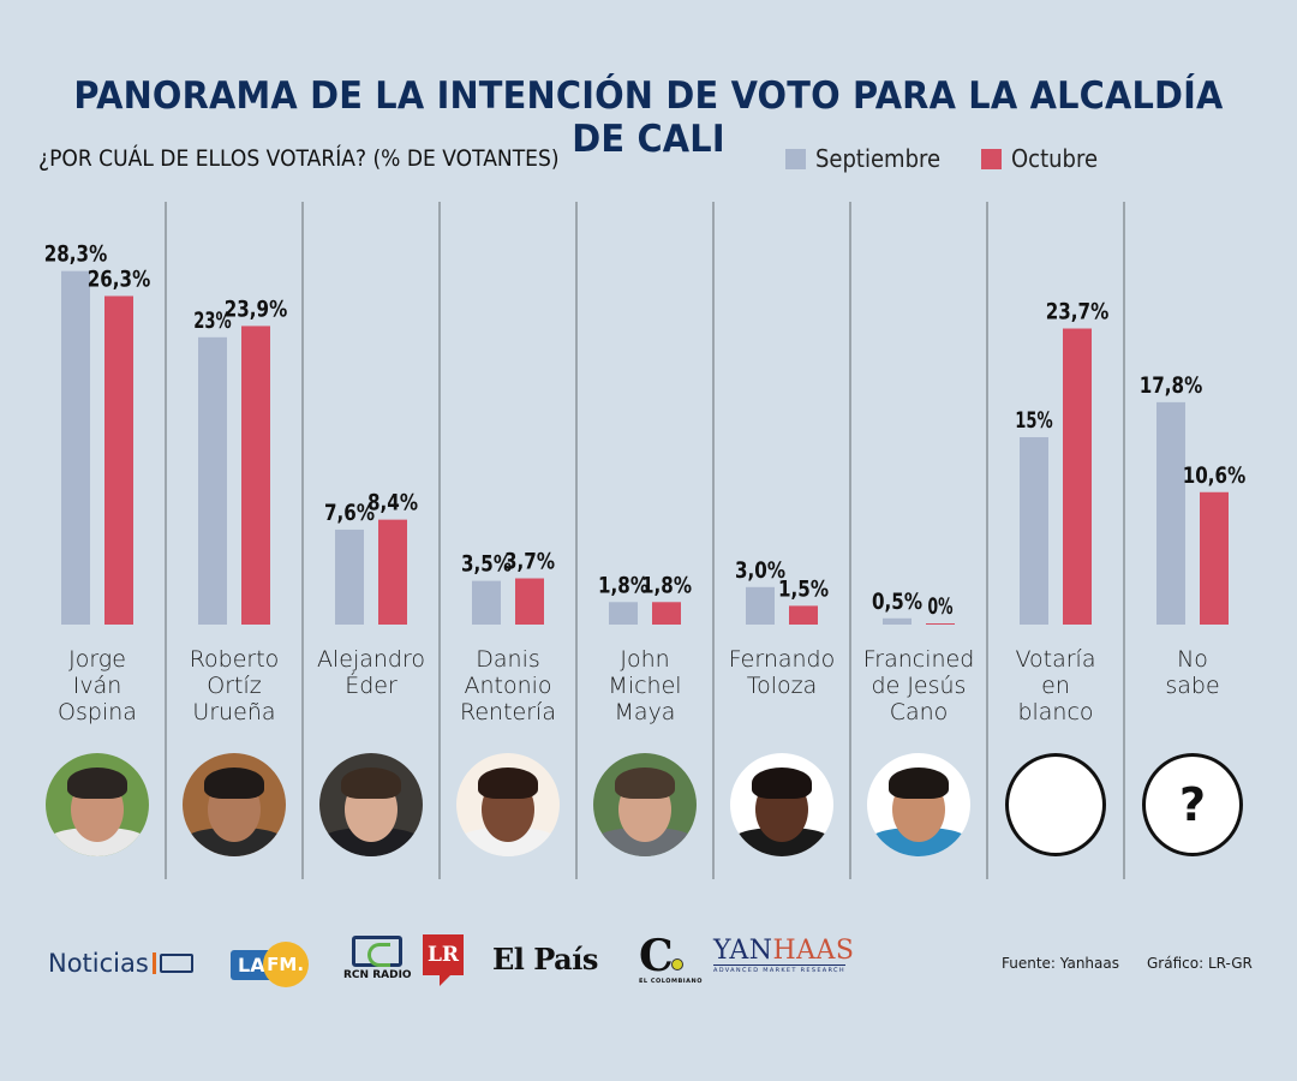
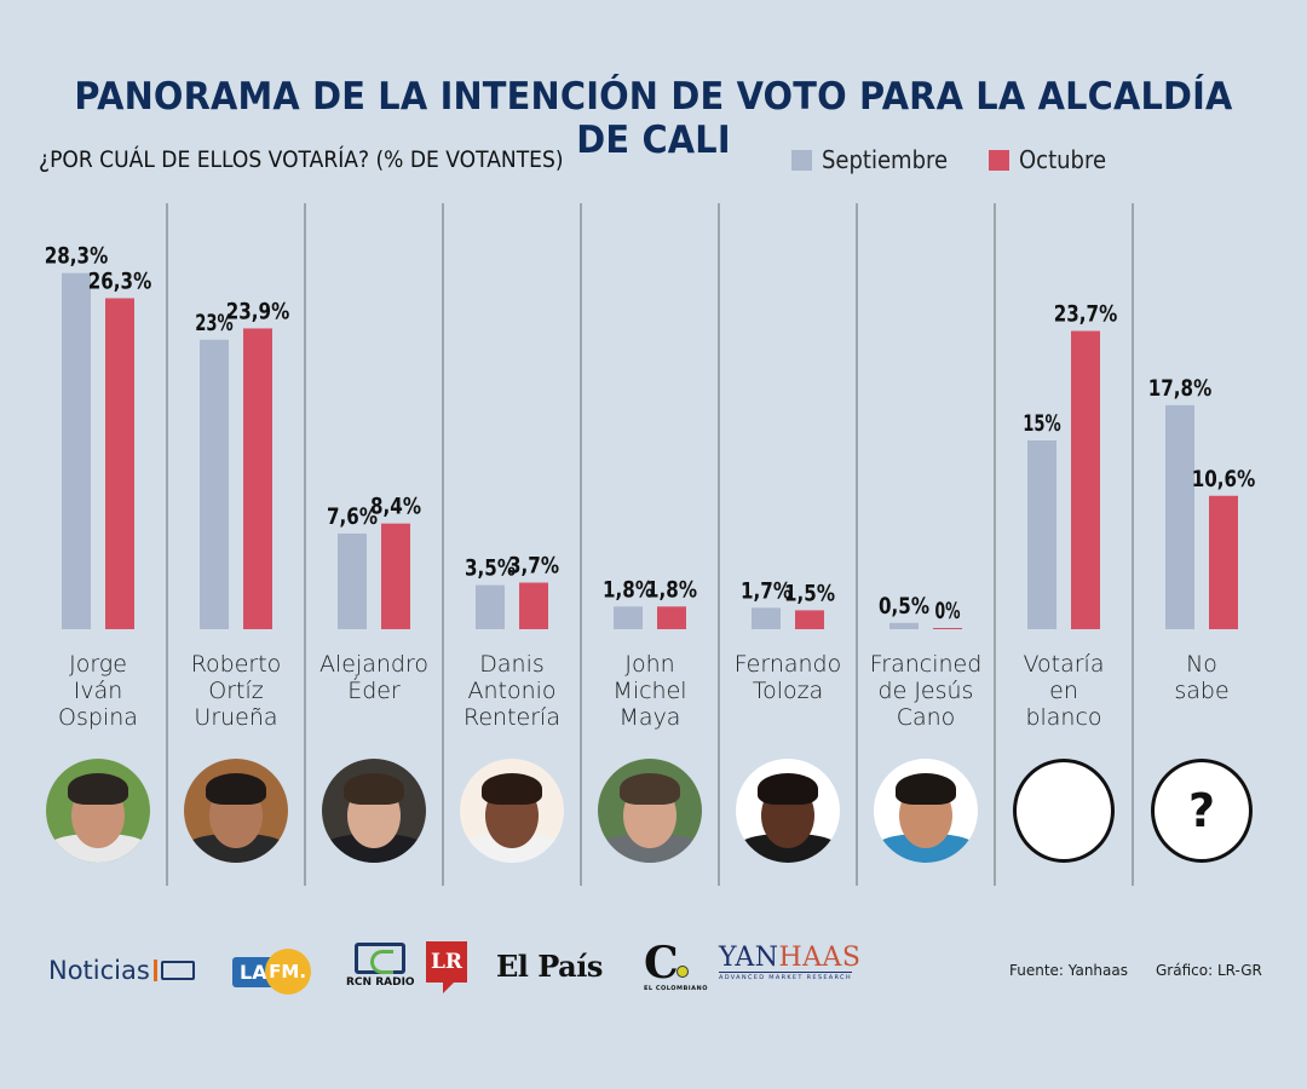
Septiembre/Fernando Toloza: 3,0% -> 1,7%
